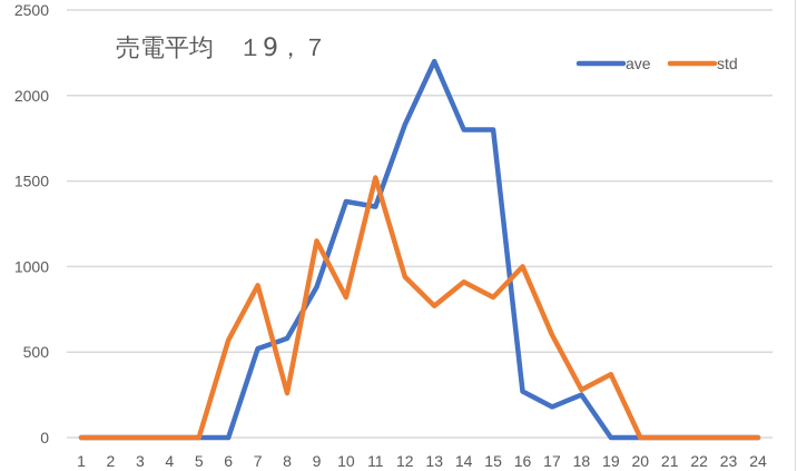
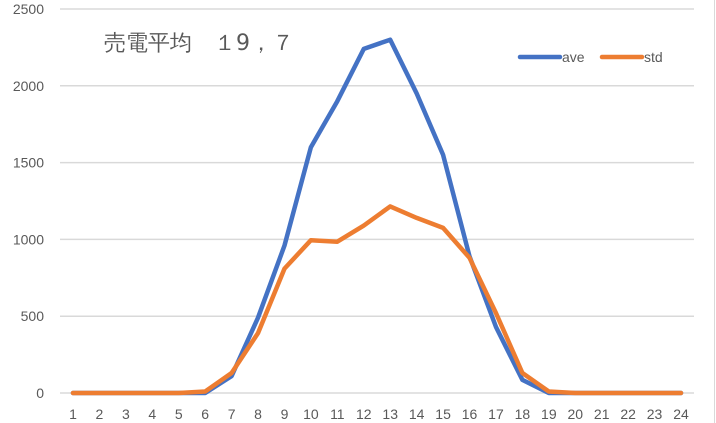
std/6: 570 -> 10
ave/7: 520 -> 110
std/7: 890 -> 130
ave/8: 580 -> 490
std/8: 260 -> 390
ave/9: 880 -> 960
std/9: 1150 -> 810
ave/10: 1380 -> 1600
std/10: 820 -> 1000
ave/11: 1350 -> 1900
std/11: 1520 -> 980
ave/12: 1830 -> 2240
std/12: 940 -> 1090
ave/13: 2200 -> 2300
std/13: 770 -> 1220
ave/14: 1800 -> 1950
std/14: 910 -> 1140
ave/15: 1800 -> 1550
std/15: 820 -> 1080
ave/16: 270 -> 890
std/16: 1000 -> 880
ave/17: 180 -> 430
std/17: 600 -> 520
ave/18: 250 -> 80
std/18: 280 -> 130
std/19: 370 -> 10
